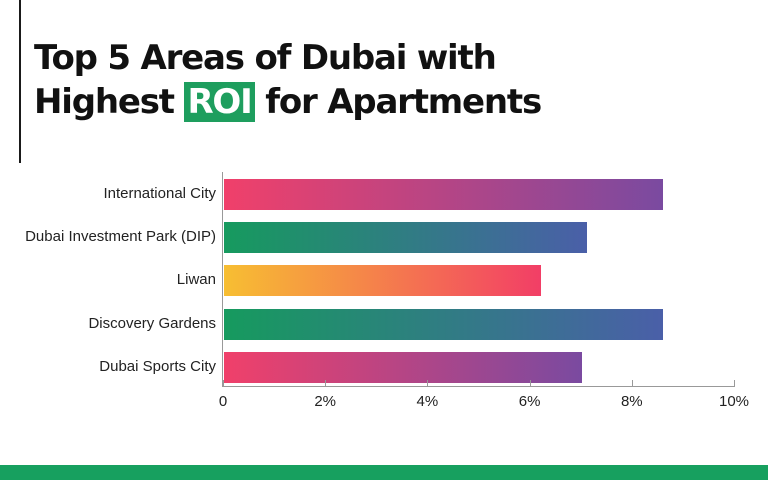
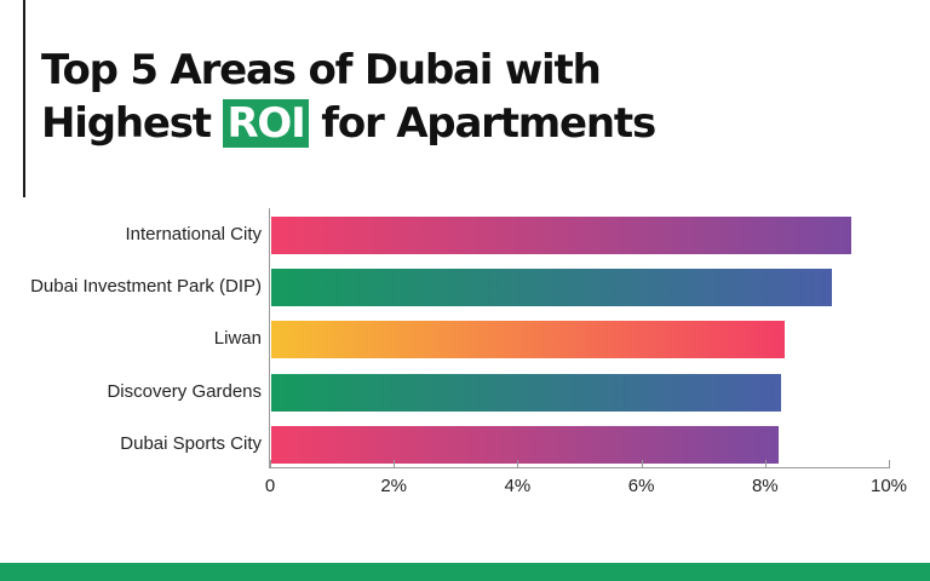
International City: 8.6% -> 9.4%
Dubai Investment Park (DIP): 7.1% -> 9.1%
Liwan: 6.2% -> 8.3%
Discovery Gardens: 8.6% -> 8.2%
Dubai Sports City: 7.0% -> 8.2%
